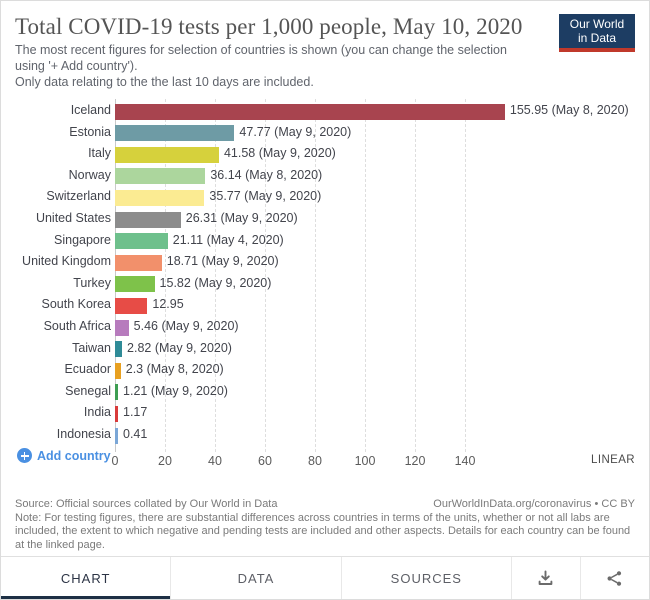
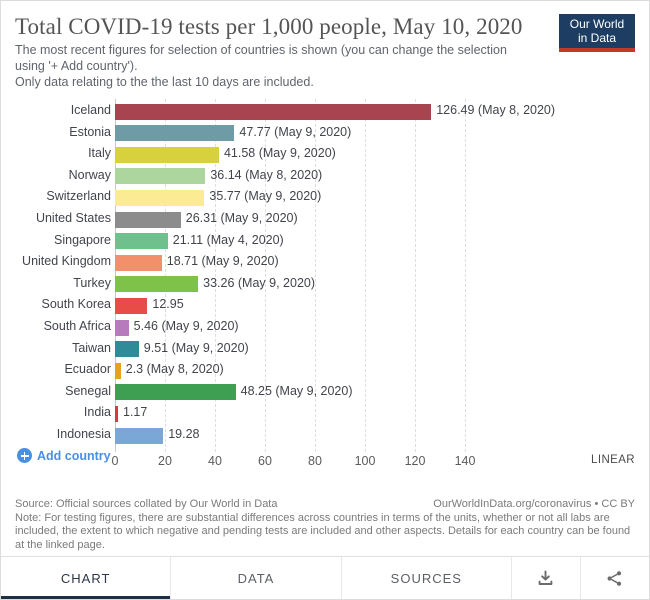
Iceland: 155.95 -> 126.49
Turkey: 15.82 -> 33.26
Taiwan: 2.82 -> 9.51
Senegal: 1.21 -> 48.25
Indonesia: 0.41 -> 19.28
